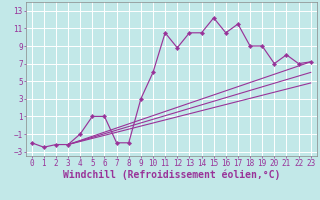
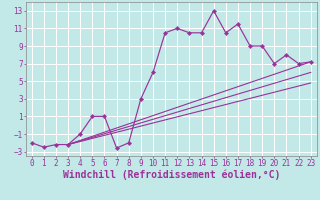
7: -2.0 -> -2.6
12: 8.8 -> 11.0
15: 12.2 -> 13.0
